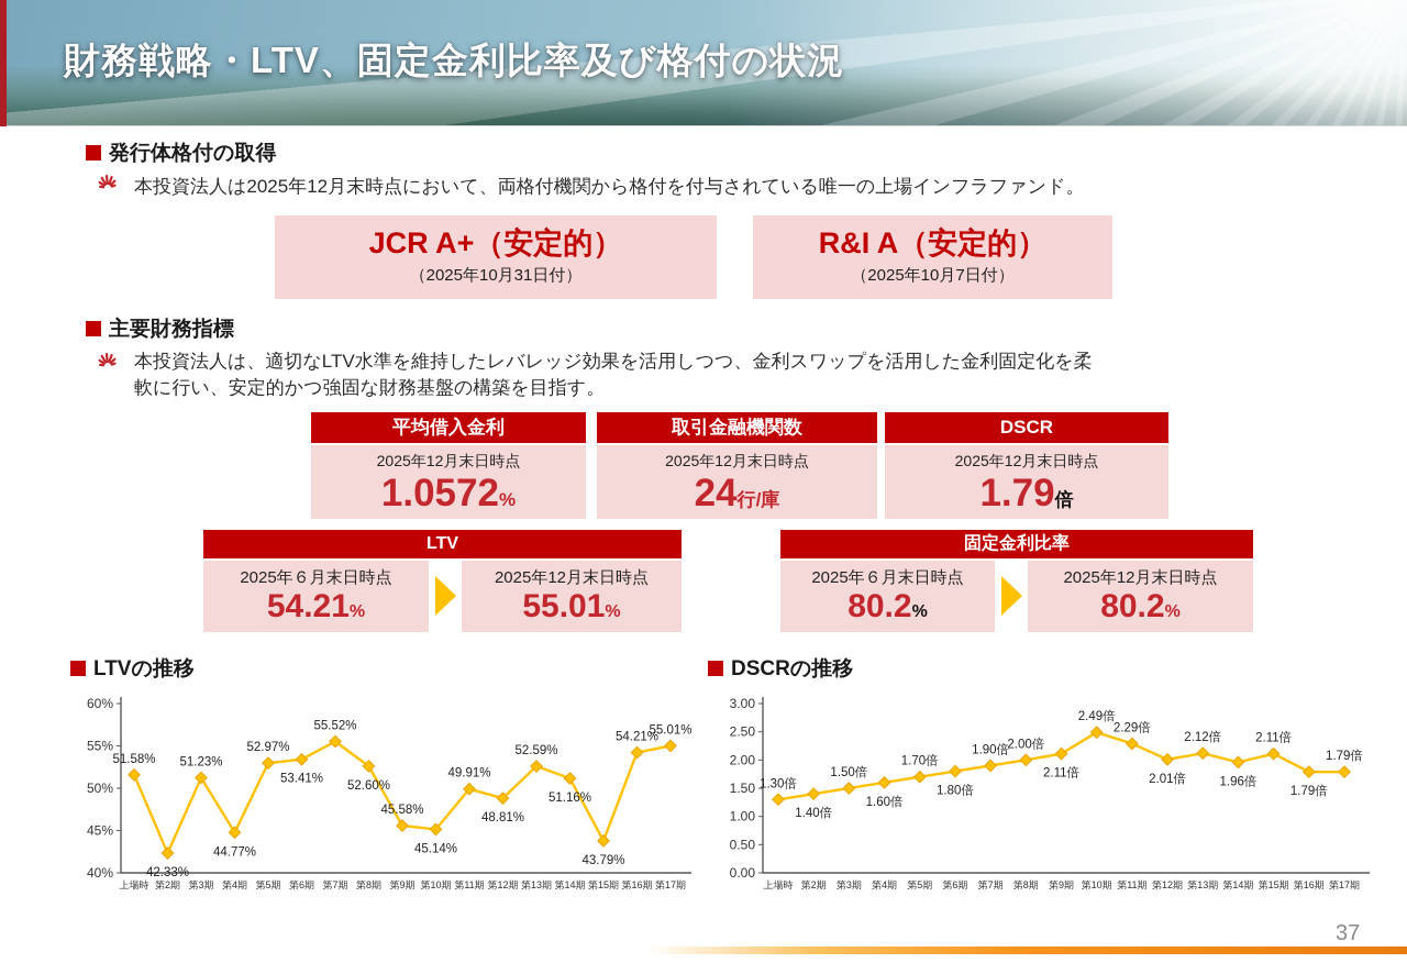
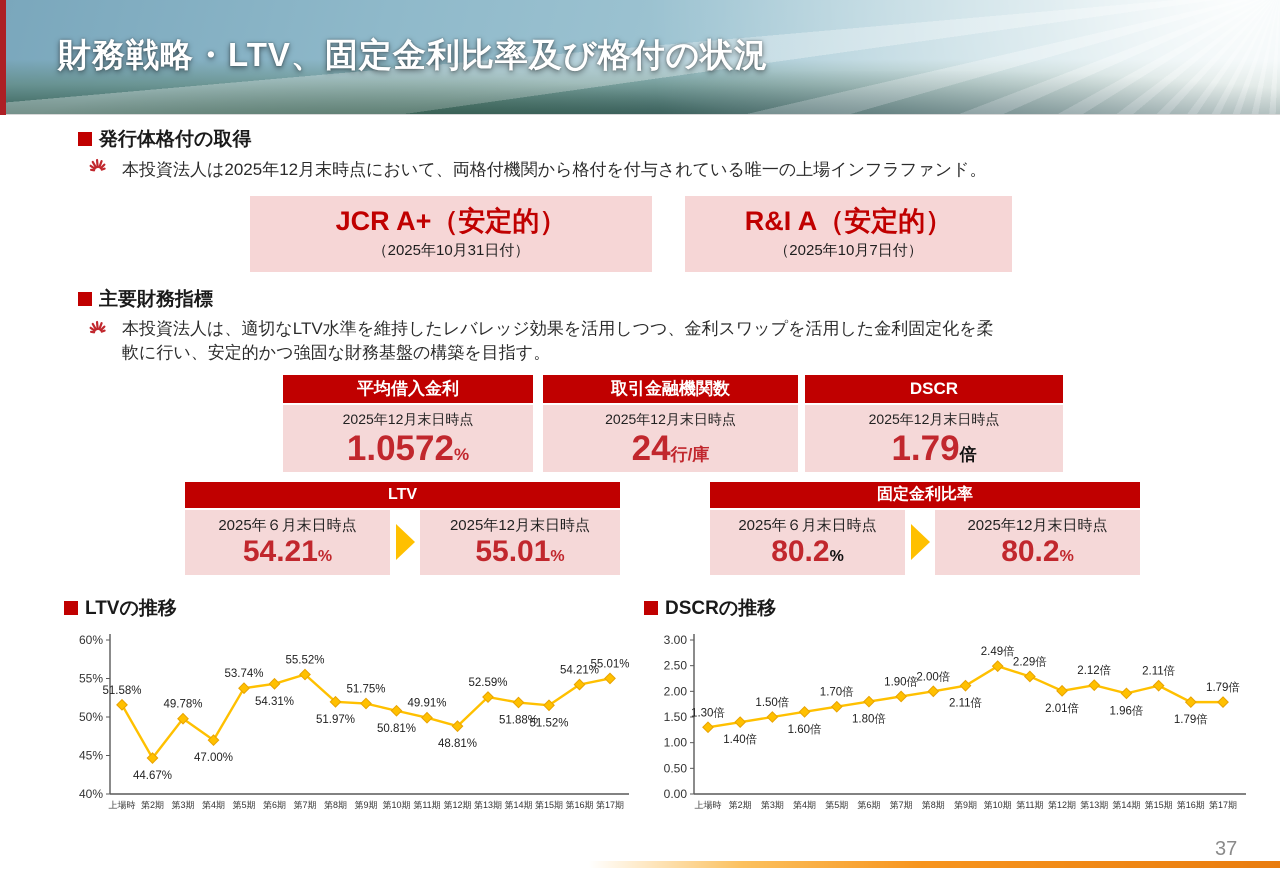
LTVの推移/第2期: 42.33% -> 44.67%
LTVの推移/第3期: 51.23% -> 49.78%
LTVの推移/第4期: 44.77% -> 47.00%
LTVの推移/第5期: 52.97% -> 53.74%
LTVの推移/第6期: 53.41% -> 54.31%
LTVの推移/第8期: 52.60% -> 51.97%
LTVの推移/第9期: 45.58% -> 51.75%
LTVの推移/第10期: 45.14% -> 50.81%
LTVの推移/第14期: 51.16% -> 51.88%
LTVの推移/第15期: 43.79% -> 51.52%
